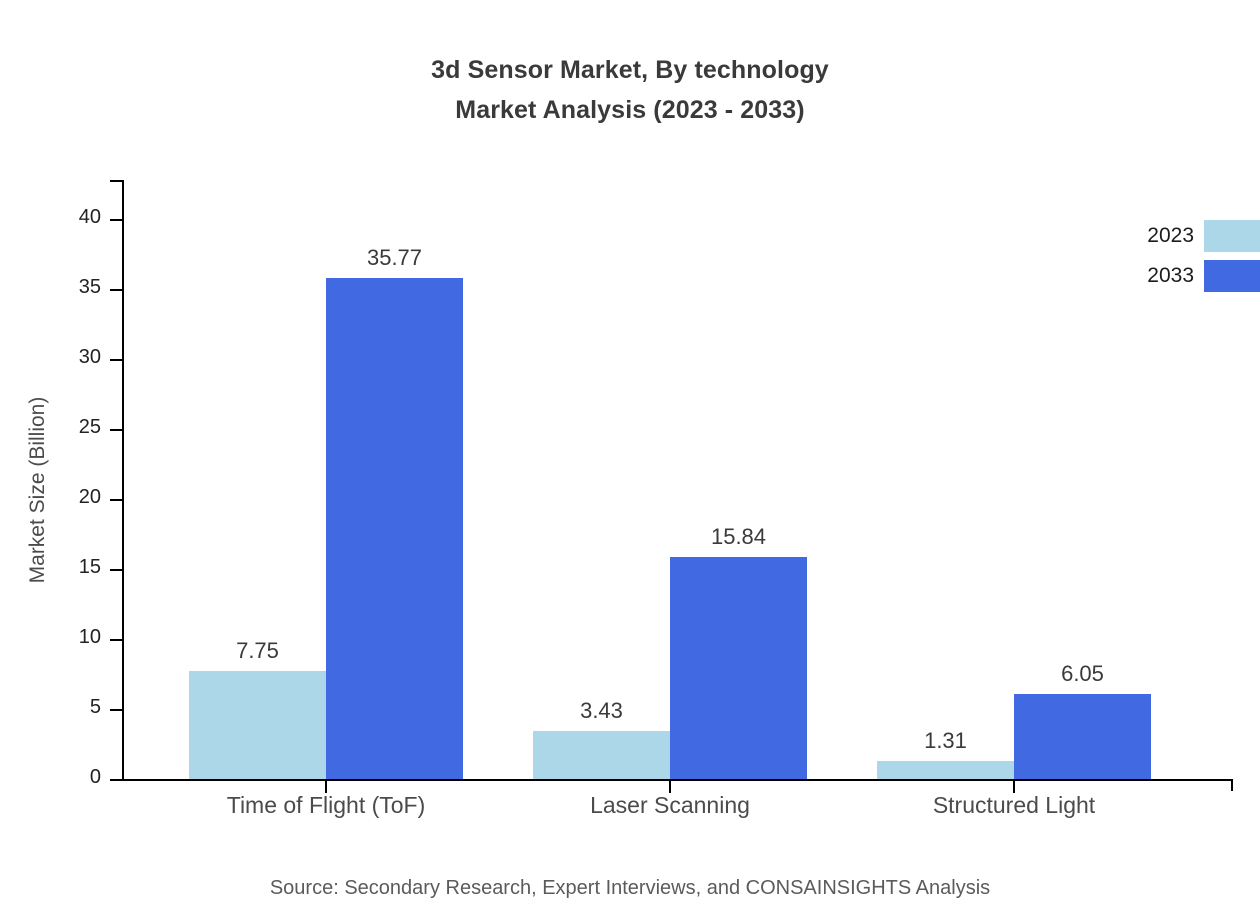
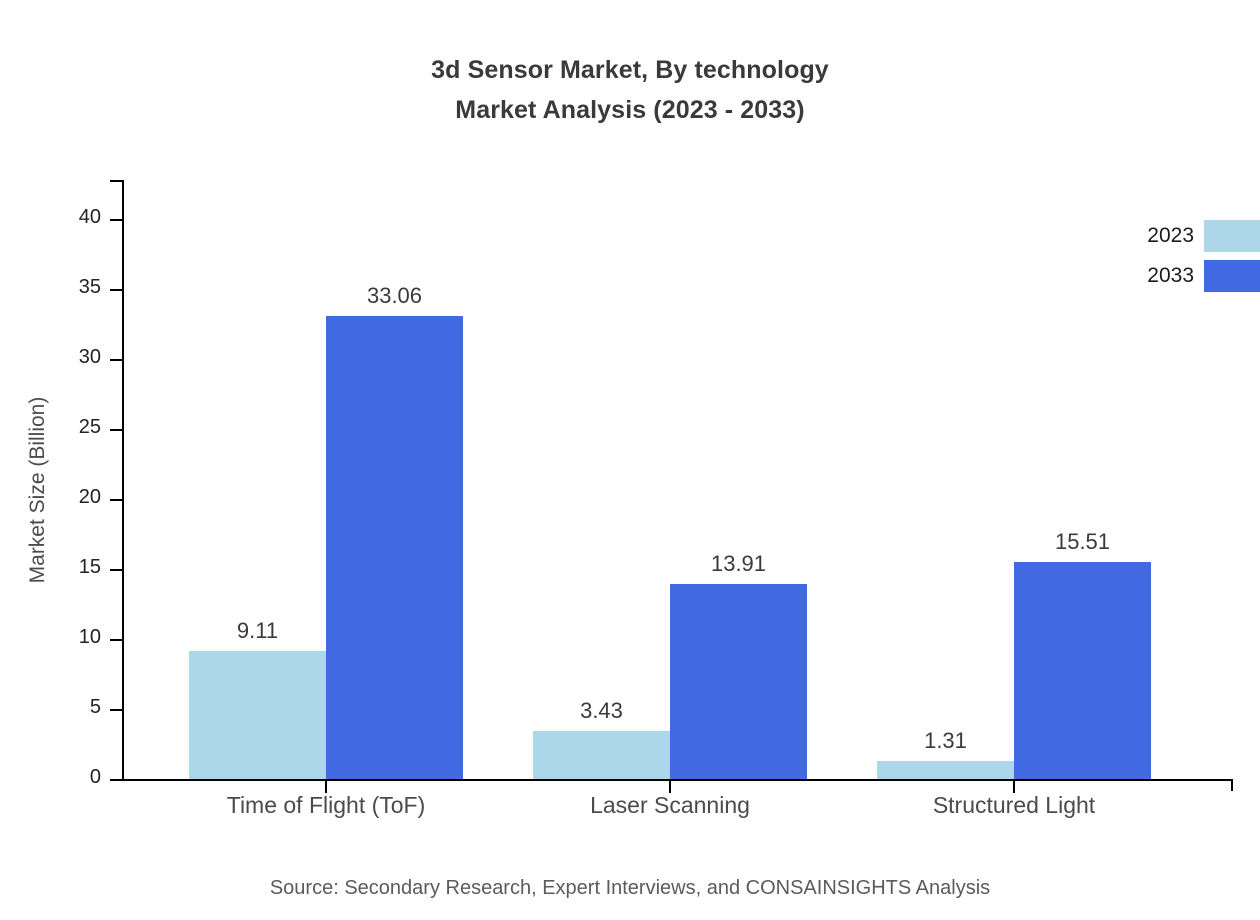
2023/Time of Flight (ToF): 7.75 -> 9.11
2033/Time of Flight (ToF): 35.77 -> 33.06
2033/Laser Scanning: 15.84 -> 13.91
2033/Structured Light: 6.05 -> 15.51
